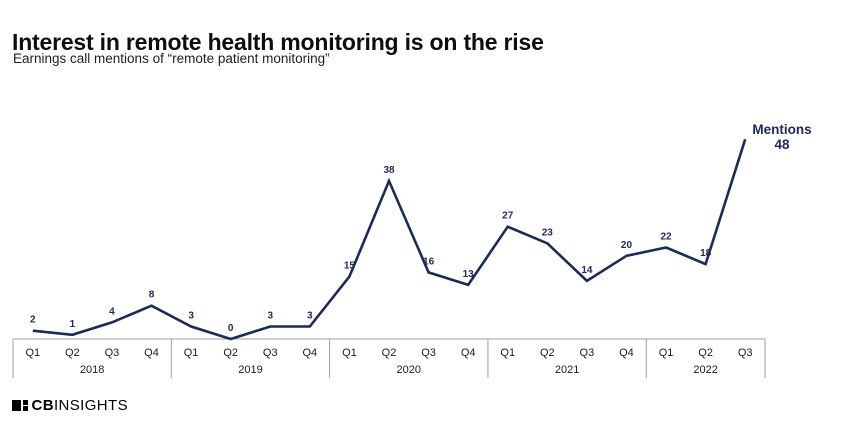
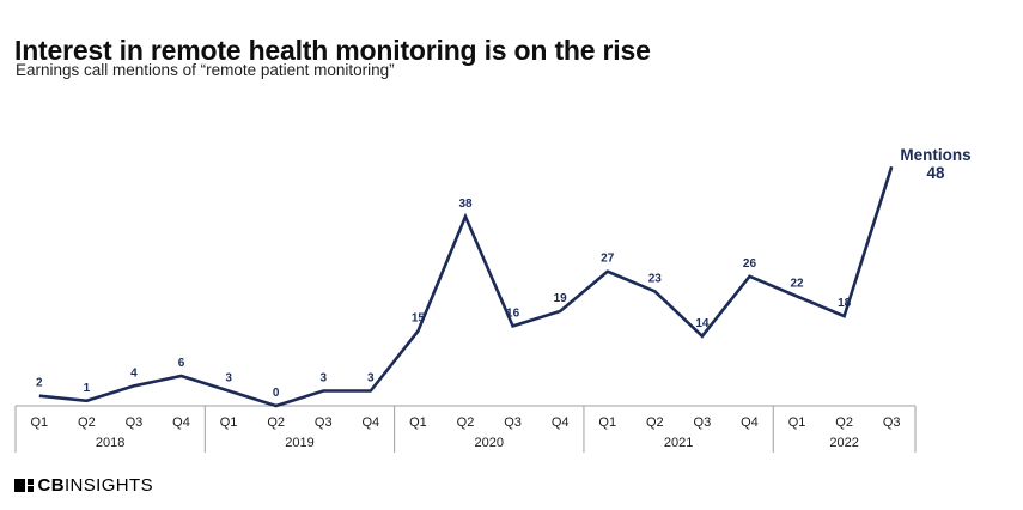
Q4 2018: 8 -> 6
Q4 2020: 13 -> 19
Q4 2021: 20 -> 26
